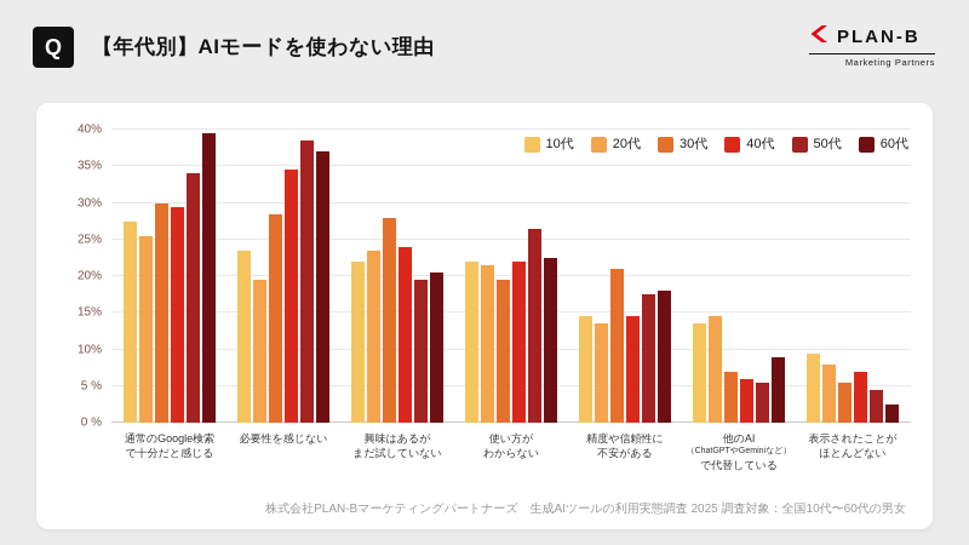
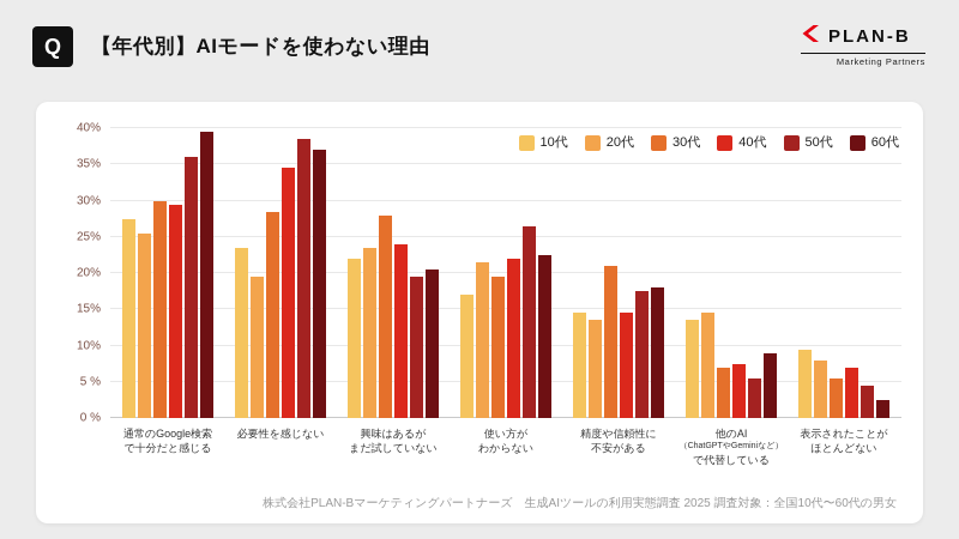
50代/通常のGoogle検索で十分だと感じる: 34% -> 36%
10代/使い方がわからない: 22% -> 17%
40代/他のAI（ChatGPTやGeminiなど）で代替している: 6% -> 8%
